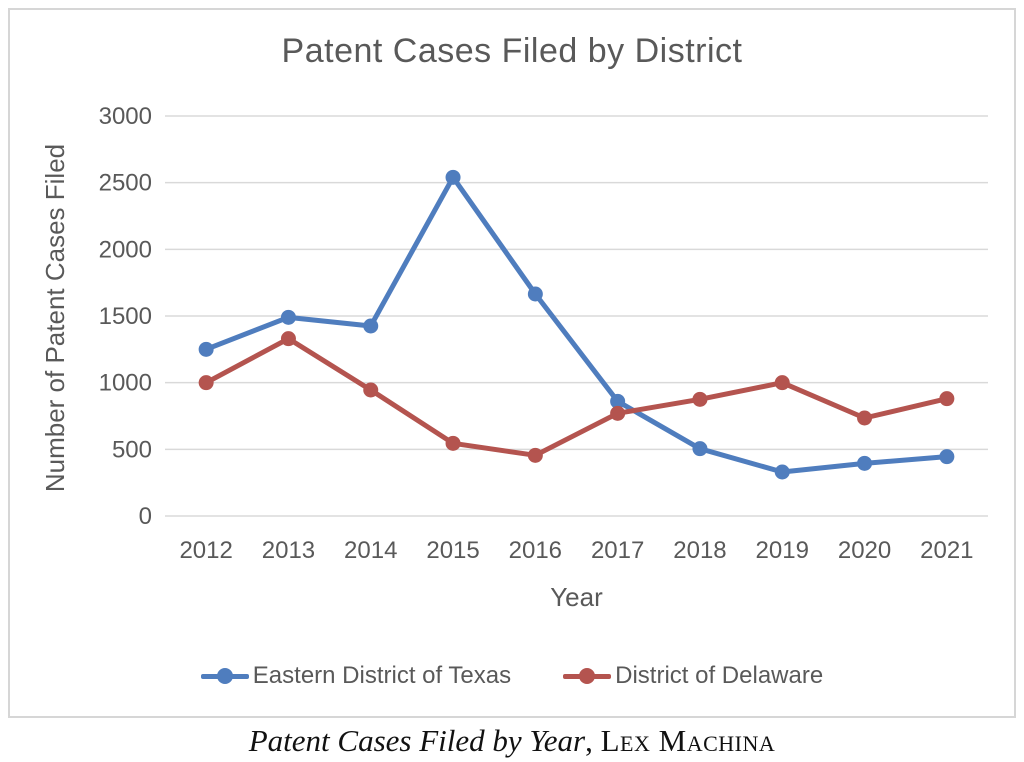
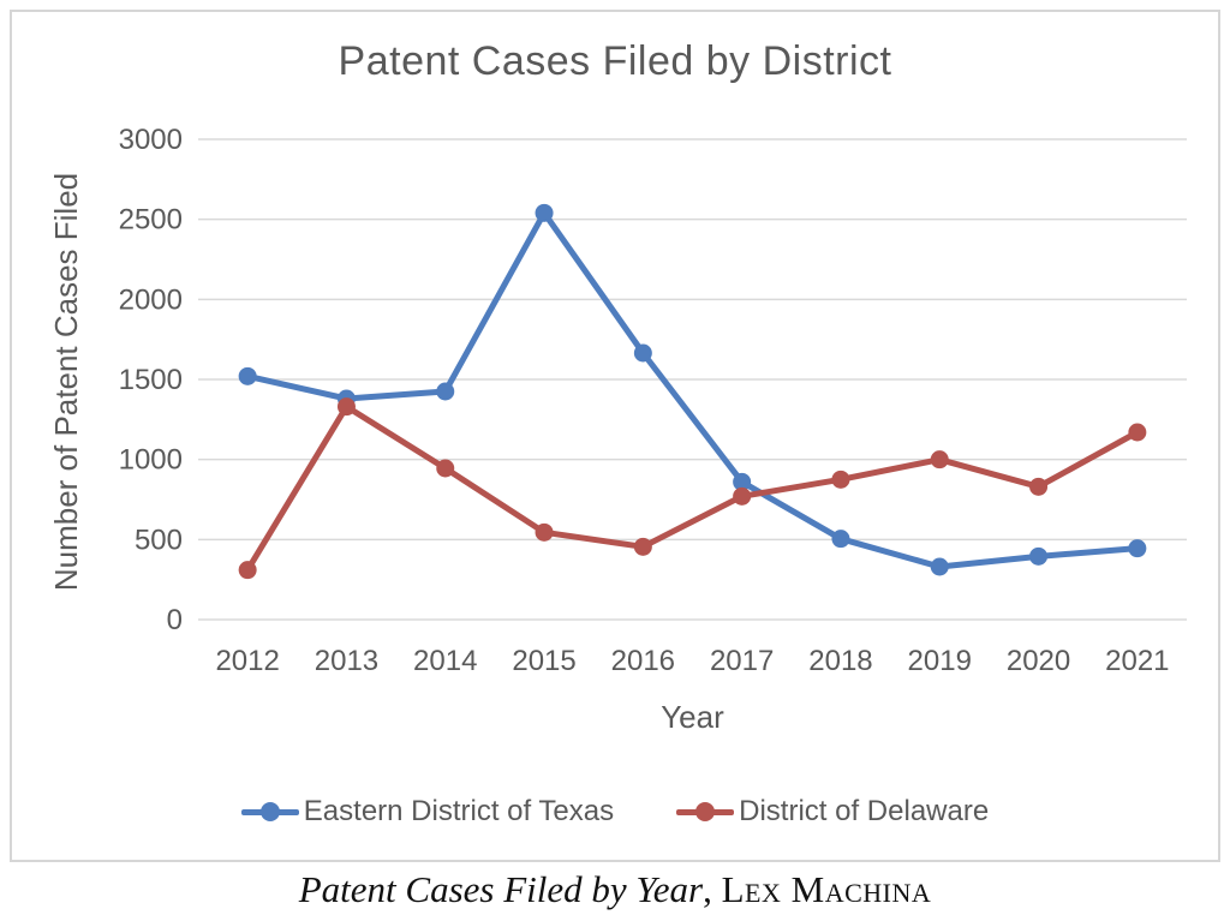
Eastern District of Texas/2012: 1250 -> 1520
District of Delaware/2012: 1000 -> 310
Eastern District of Texas/2013: 1490 -> 1380
District of Delaware/2020: 740 -> 830
District of Delaware/2021: 880 -> 1170
